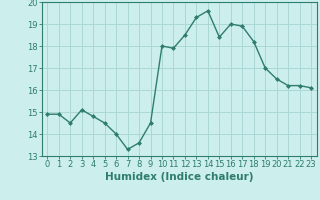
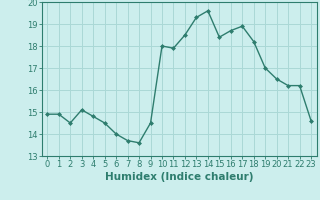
7: 13.3 -> 13.7
16: 19.0 -> 18.7
23: 16.1 -> 14.6
